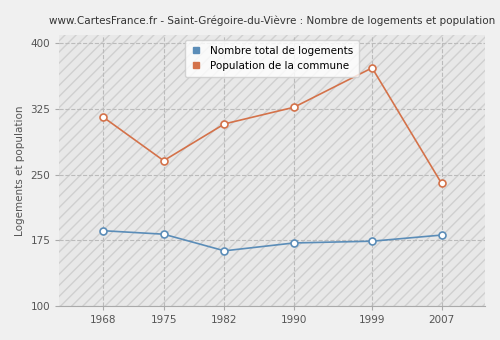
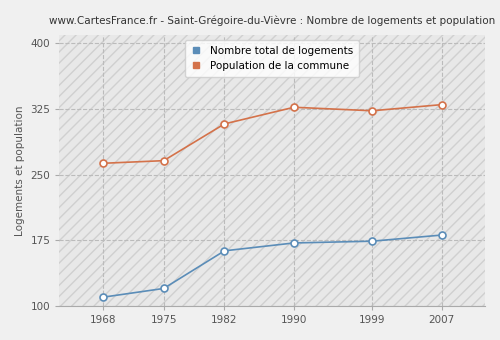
Nombre total de logements/1968: 186 -> 110
Population de la commune/1968: 316 -> 263
Nombre total de logements/1975: 182 -> 120
Population de la commune/1999: 372 -> 323
Population de la commune/2007: 240 -> 330
